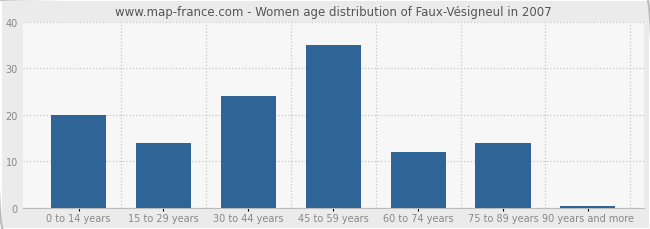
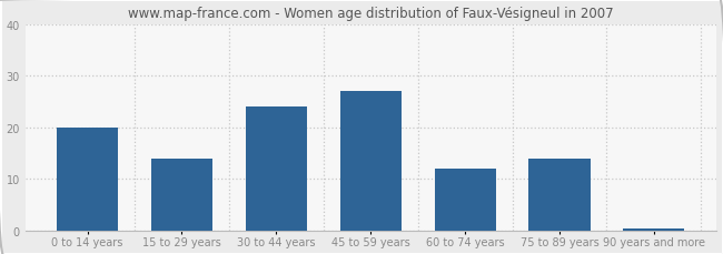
45 to 59 years: 35.0 -> 27.0
